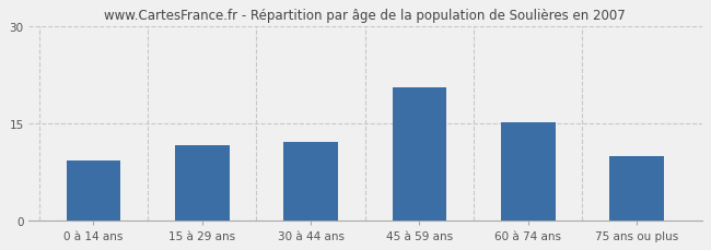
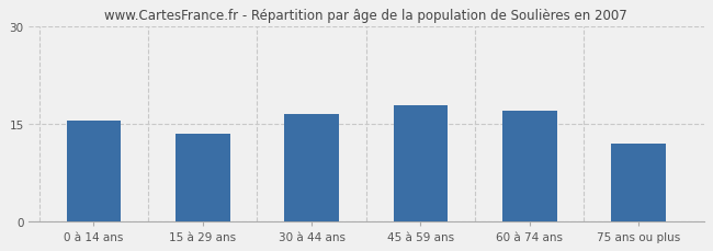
0 à 14 ans: 9.4 -> 15.5
15 à 29 ans: 11.6 -> 13.5
30 à 44 ans: 12.2 -> 16.5
45 à 59 ans: 20.6 -> 18.0
60 à 74 ans: 15.2 -> 17.0
75 ans ou plus: 10.0 -> 12.0
